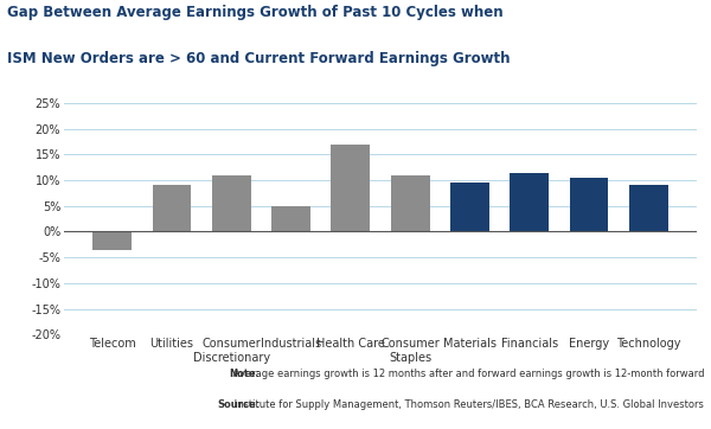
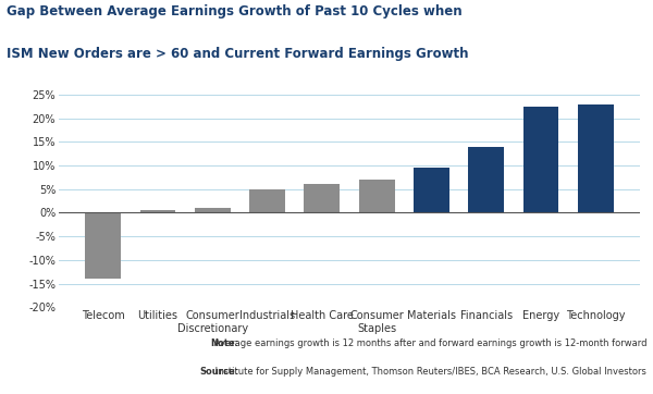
Telecom: -3.5% -> -14.0%
Utilities: 9.0% -> 0.5%
Consumer Discretionary: 11.0% -> 1.0%
Health Care: 17.0% -> 6.0%
Consumer Staples: 11.0% -> 7.0%
Financials: 11.5% -> 14.0%
Energy: 10.5% -> 22.5%
Technology: 9.0% -> 23.0%
